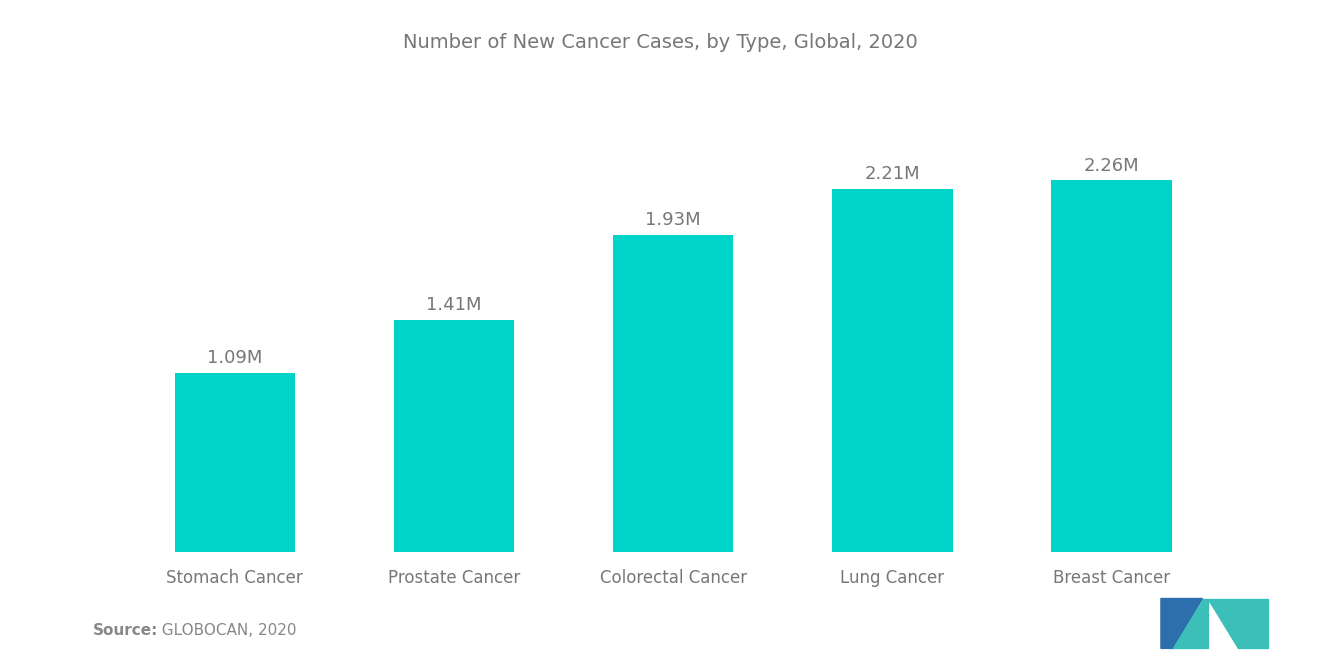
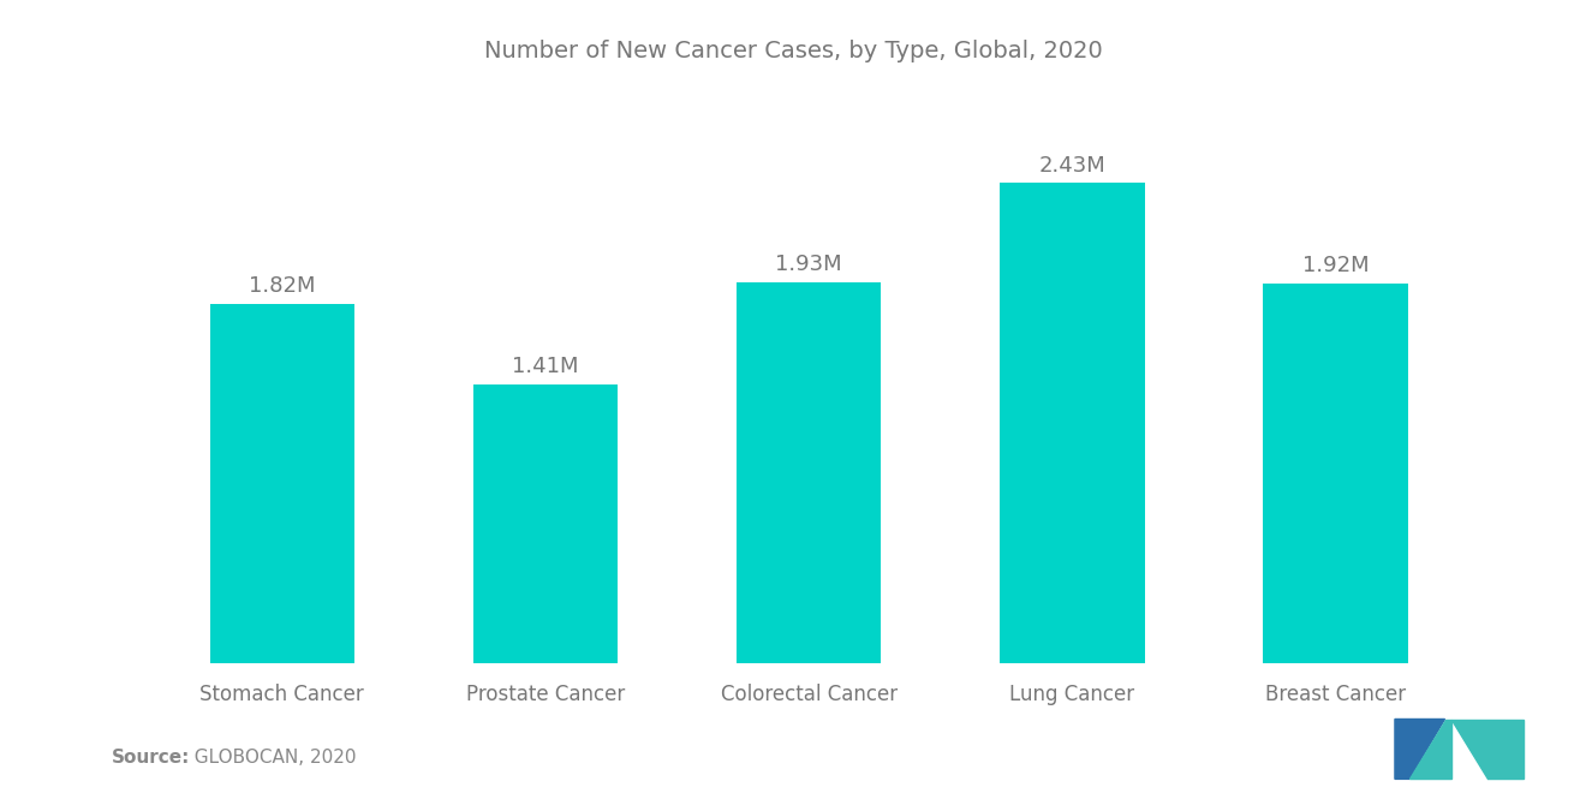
Stomach Cancer: 1.09M -> 1.82M
Lung Cancer: 2.21M -> 2.43M
Breast Cancer: 2.26M -> 1.92M
